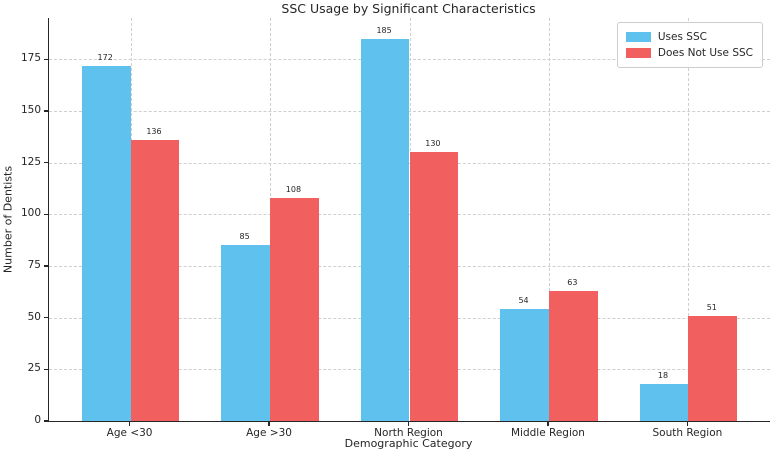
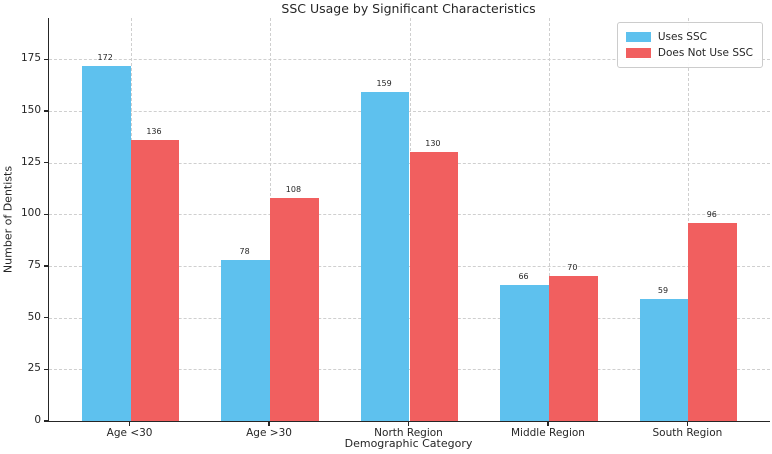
Uses SSC/Age >30: 85 -> 78
Uses SSC/North Region: 185 -> 159
Uses SSC/Middle Region: 54 -> 66
Does Not Use SSC/Middle Region: 63 -> 70
Uses SSC/South Region: 18 -> 59
Does Not Use SSC/South Region: 51 -> 96
